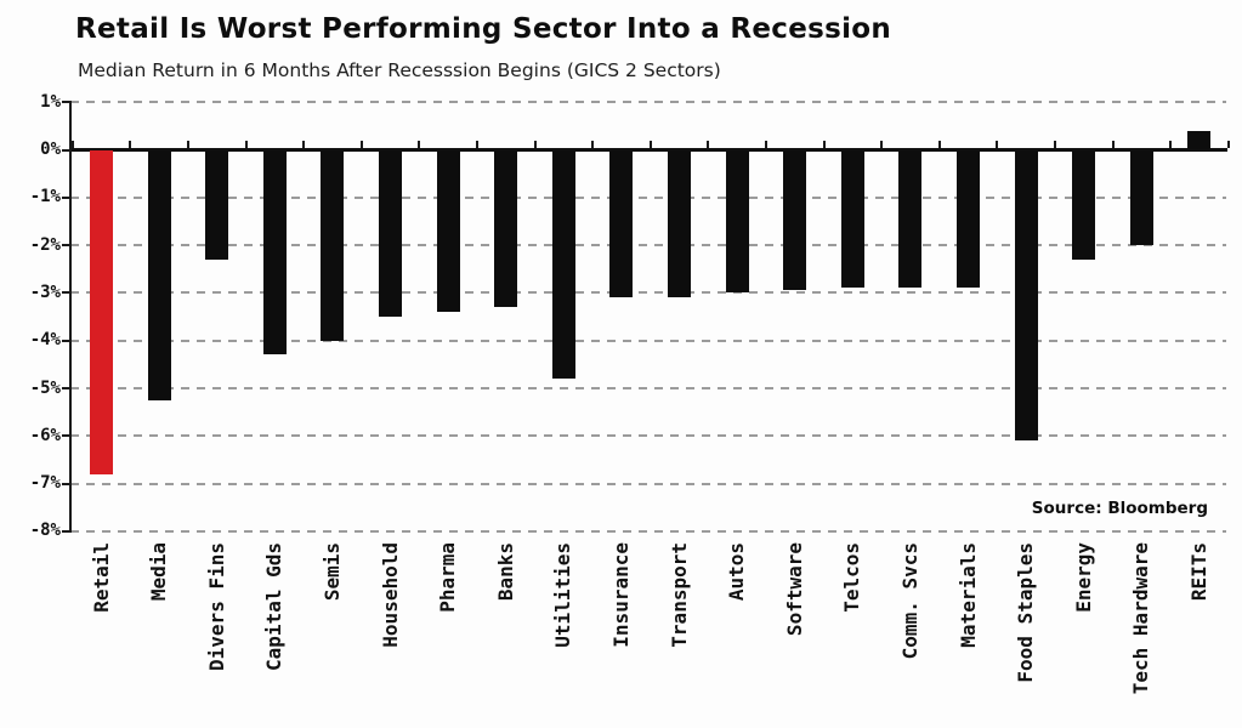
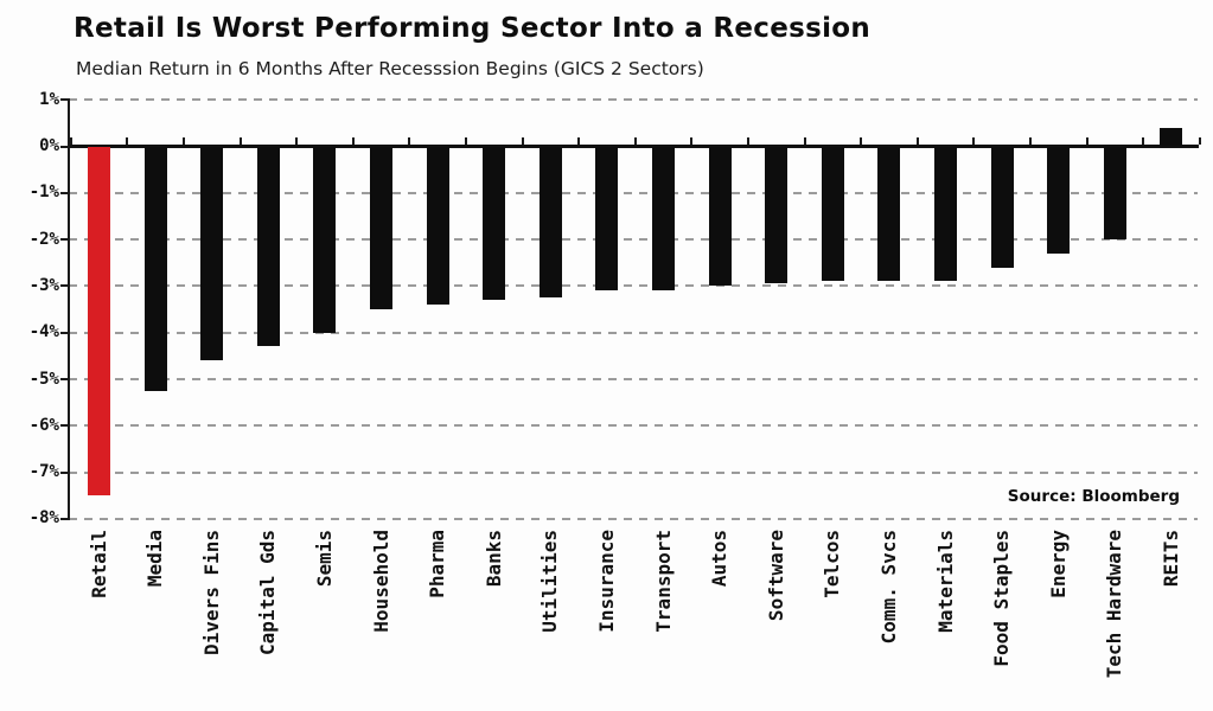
Retail: -6.8% -> -7.5%
Divers Fins: -2.3% -> -4.6%
Utilities: -4.8% -> -3.2%
Food Staples: -6.1% -> -2.6%
